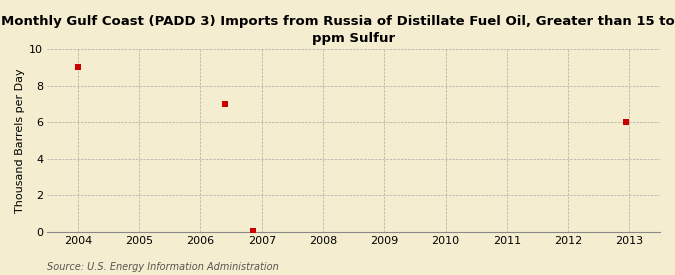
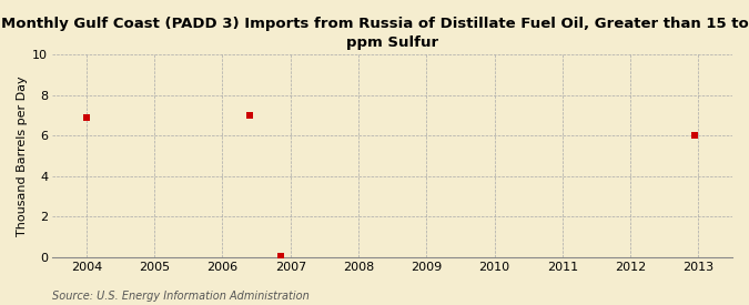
2004: 9.0 -> 6.9
